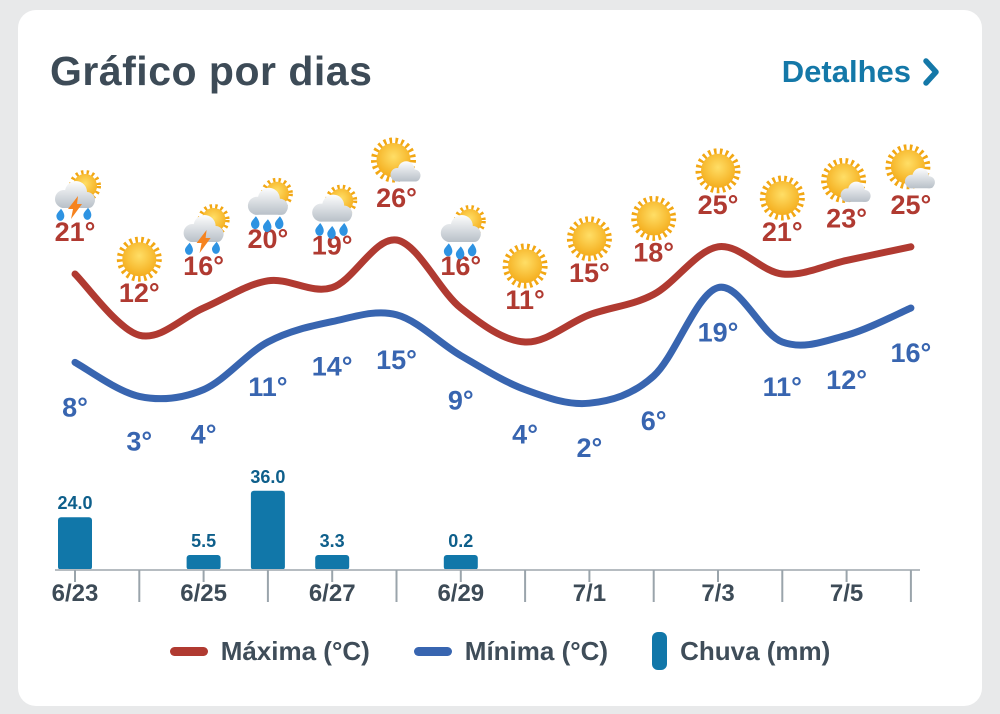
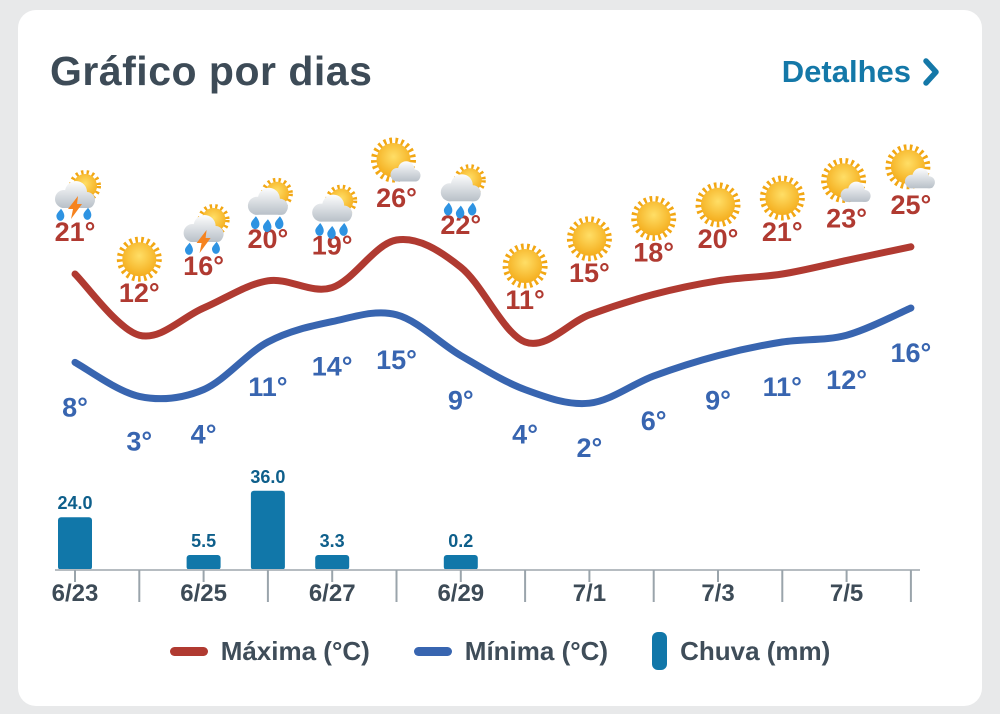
Máxima (°C)/6/29: 16° -> 22°
Máxima (°C)/7/3: 25° -> 20°
Mínima (°C)/7/3: 19° -> 9°
